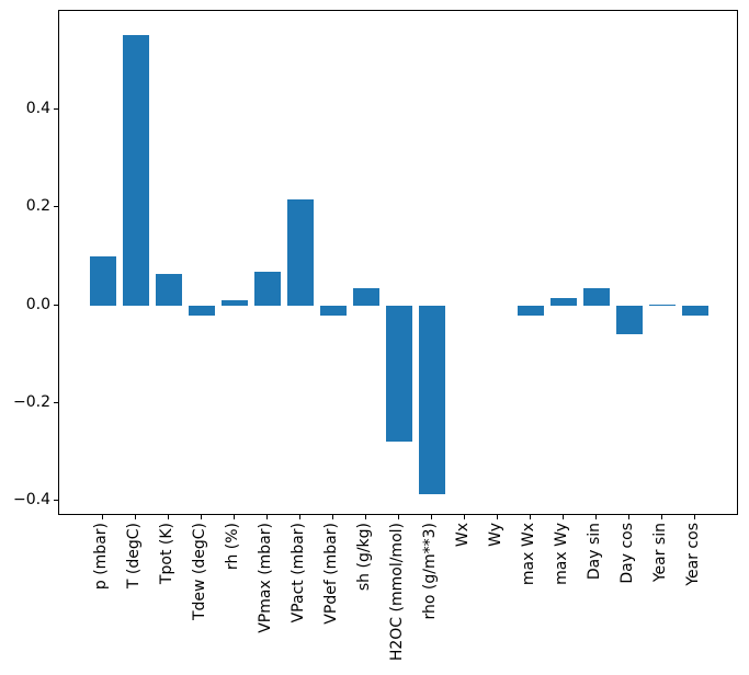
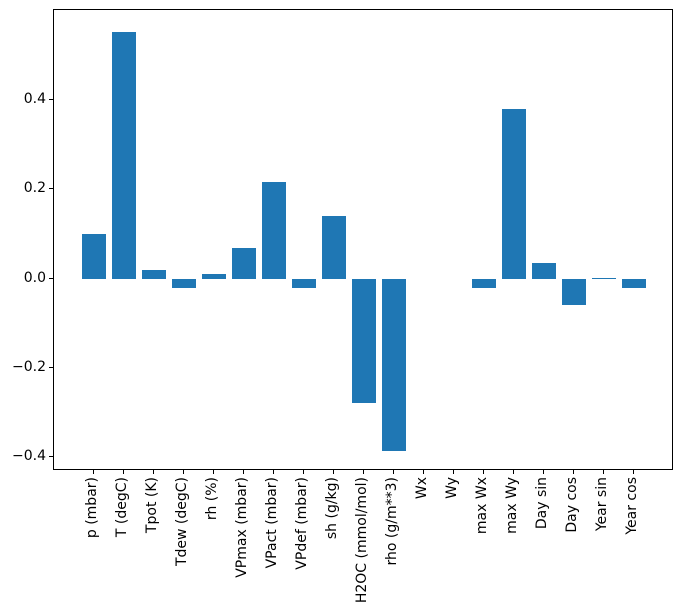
Tpot (K): 0.07 -> 0.02
sh (g/kg): 0.03 -> 0.14
max Wy: 0.01 -> 0.38
